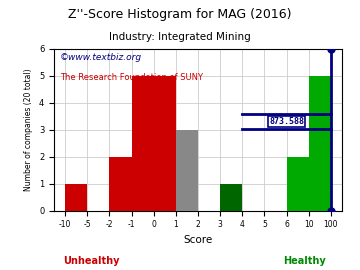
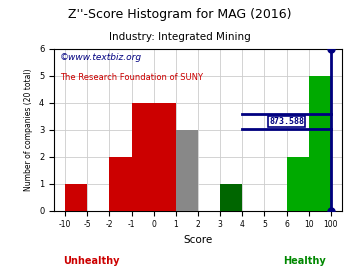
0: 5 -> 4
